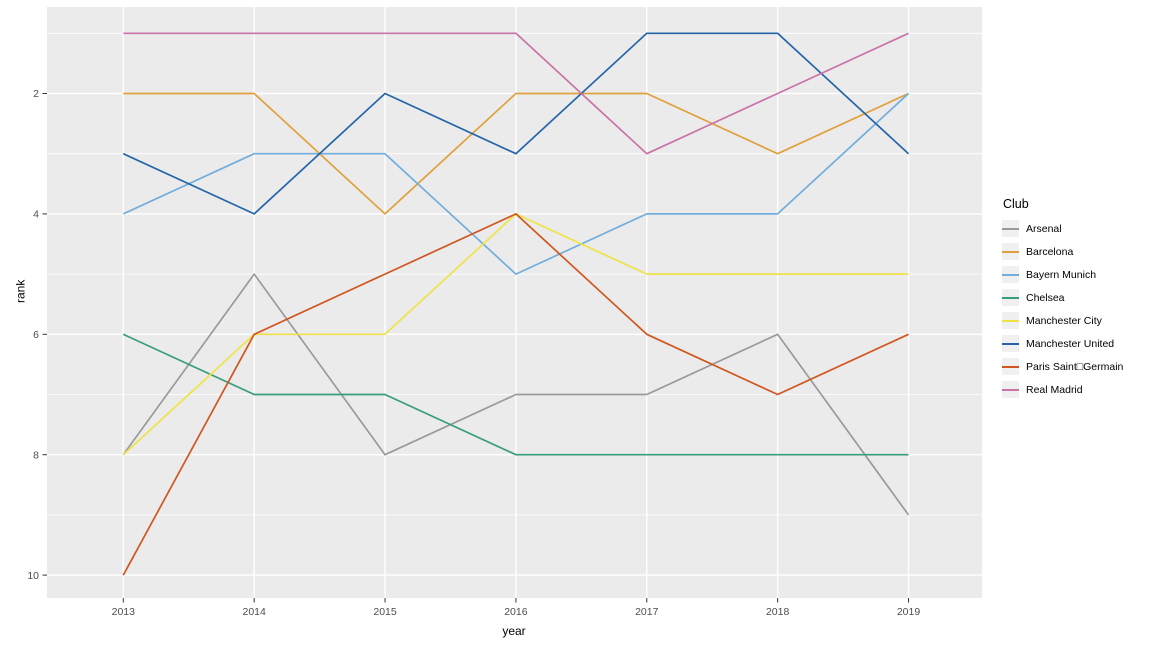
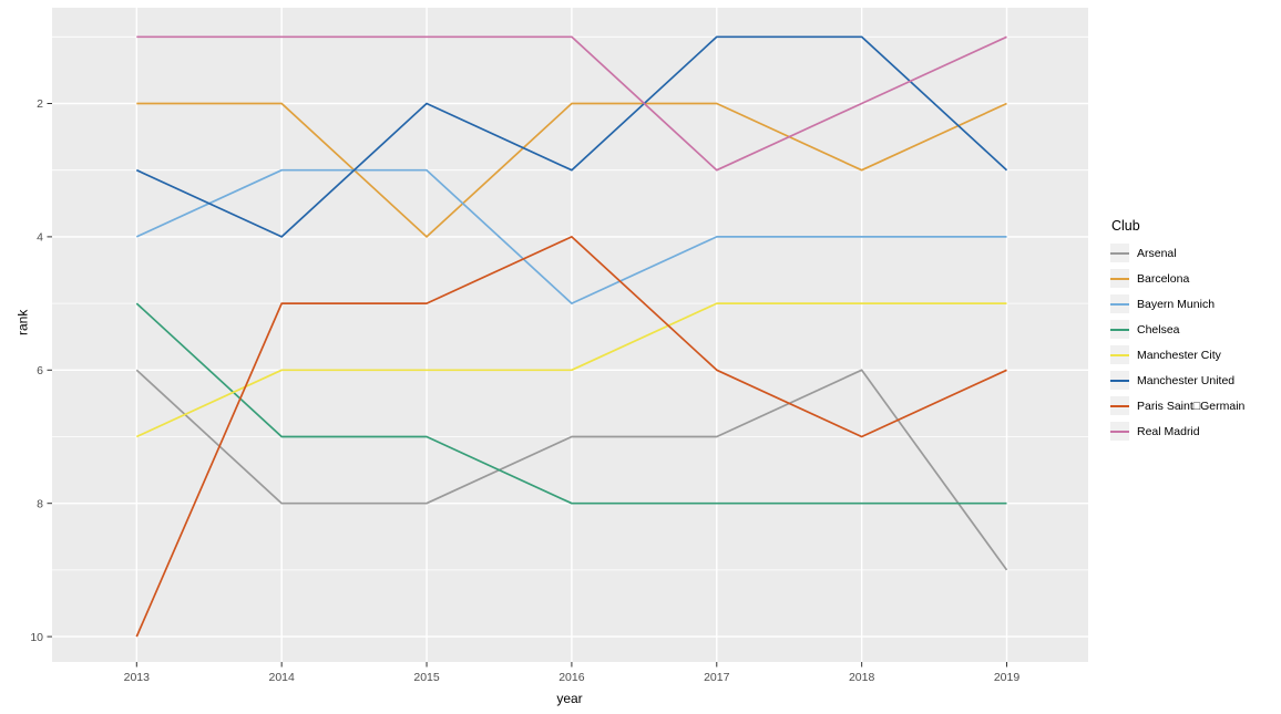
Arsenal/2013: 8 -> 6
Chelsea/2013: 6 -> 5
Manchester City/2013: 8 -> 7
Arsenal/2014: 5 -> 8
Paris Saint□Germain/2014: 6 -> 5
Manchester City/2016: 4 -> 6
Bayern Munich/2019: 2 -> 4
